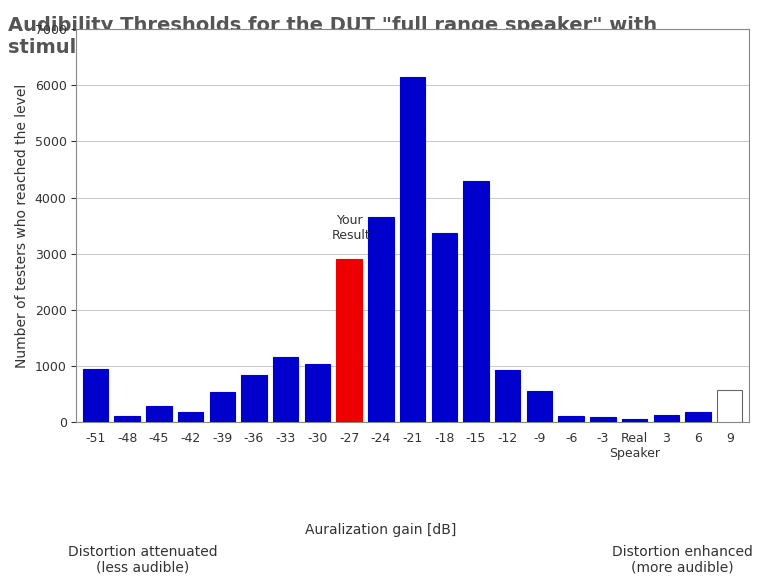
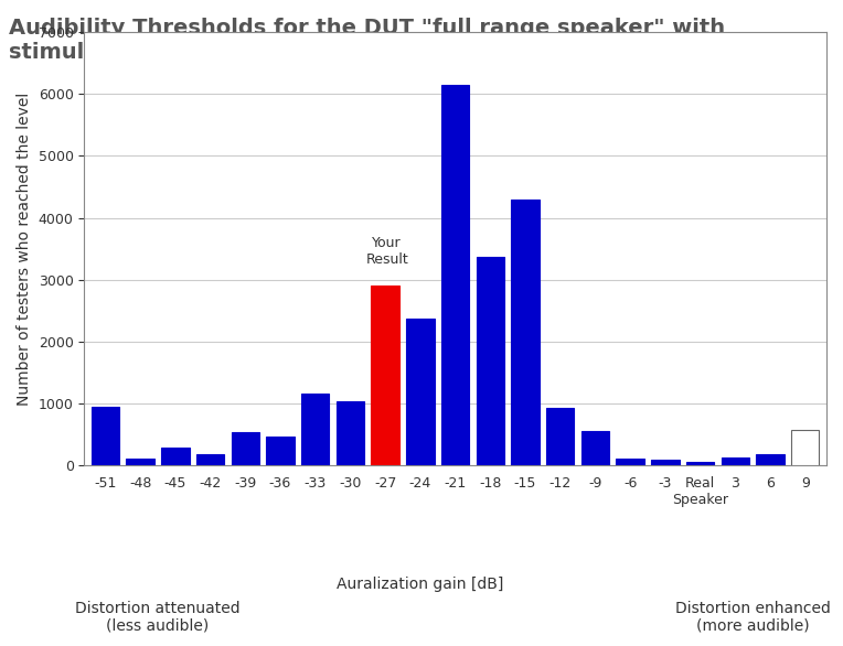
-36: 840 -> 460
-24: 3660 -> 2370
